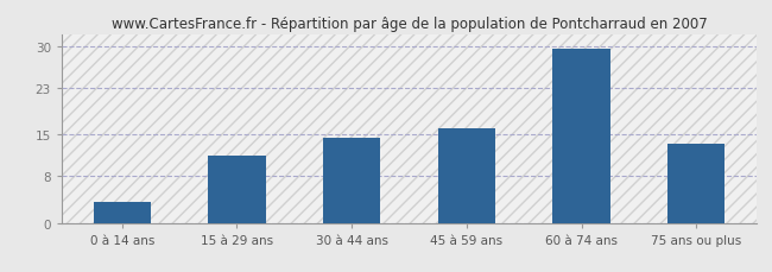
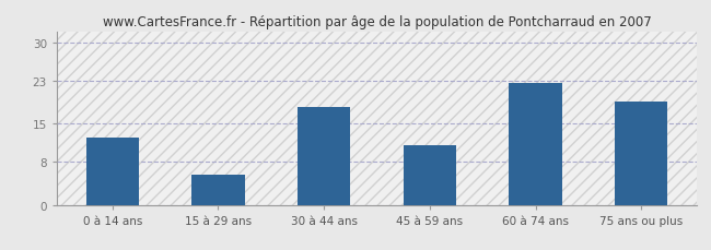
0 à 14 ans: 3.5 -> 12.5
15 à 29 ans: 11.5 -> 5.5
30 à 44 ans: 14.5 -> 18.0
45 à 59 ans: 16.0 -> 11.0
60 à 74 ans: 29.5 -> 22.5
75 ans ou plus: 13.5 -> 19.0
